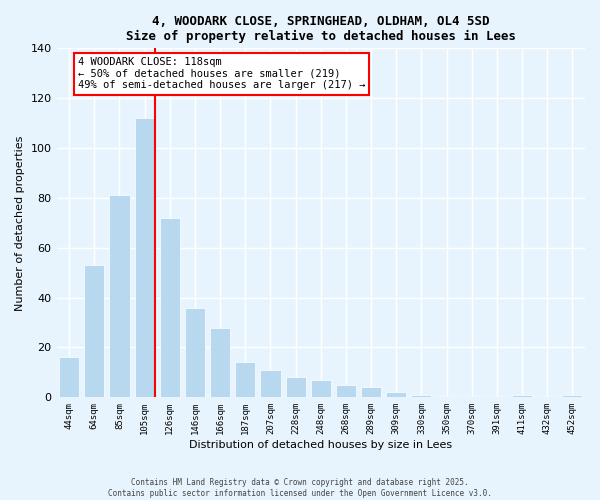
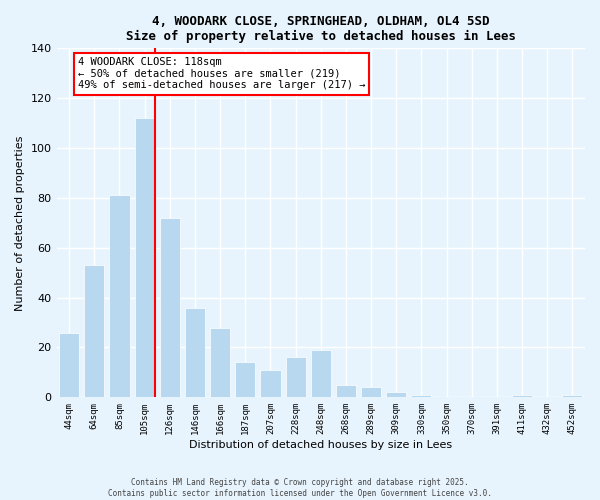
44sqm: 16 -> 26
228sqm: 8 -> 16
248sqm: 7 -> 19
